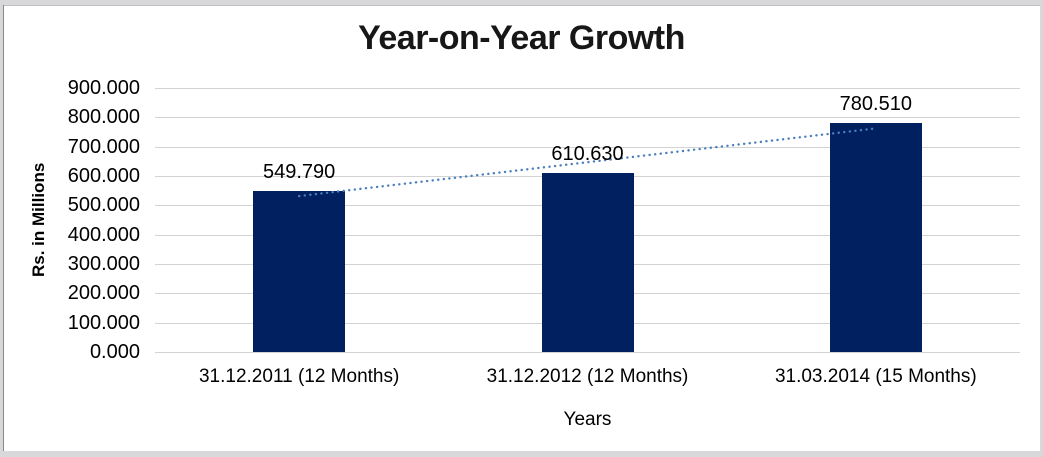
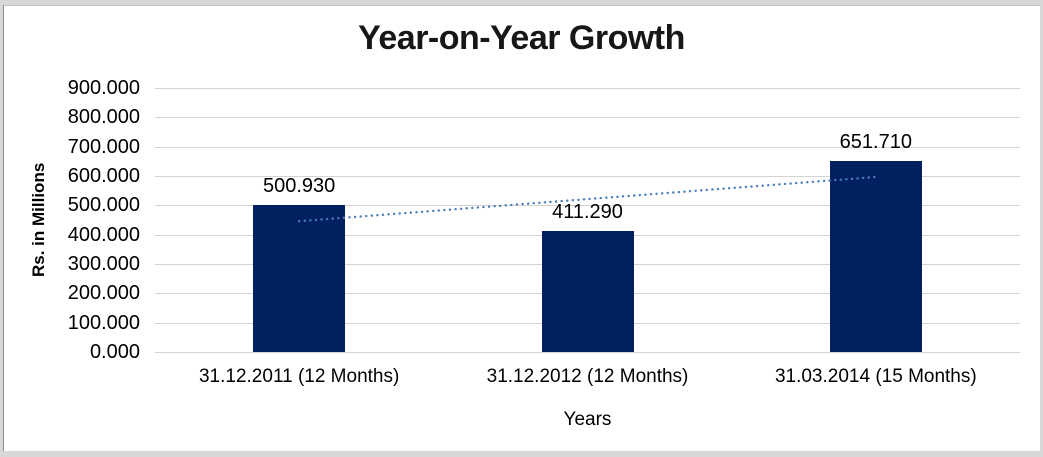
31.12.2011 (12 Months): 549.790 -> 500.930
31.12.2012 (12 Months): 610.630 -> 411.290
31.03.2014 (15 Months): 780.510 -> 651.710
